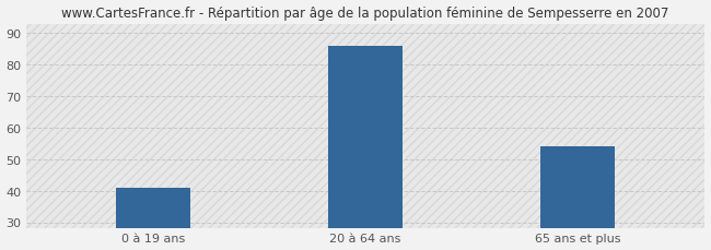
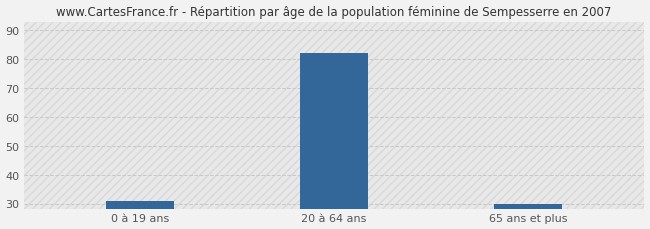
0 à 19 ans: 41 -> 31
20 à 64 ans: 86 -> 82
65 ans et plus: 54 -> 30
